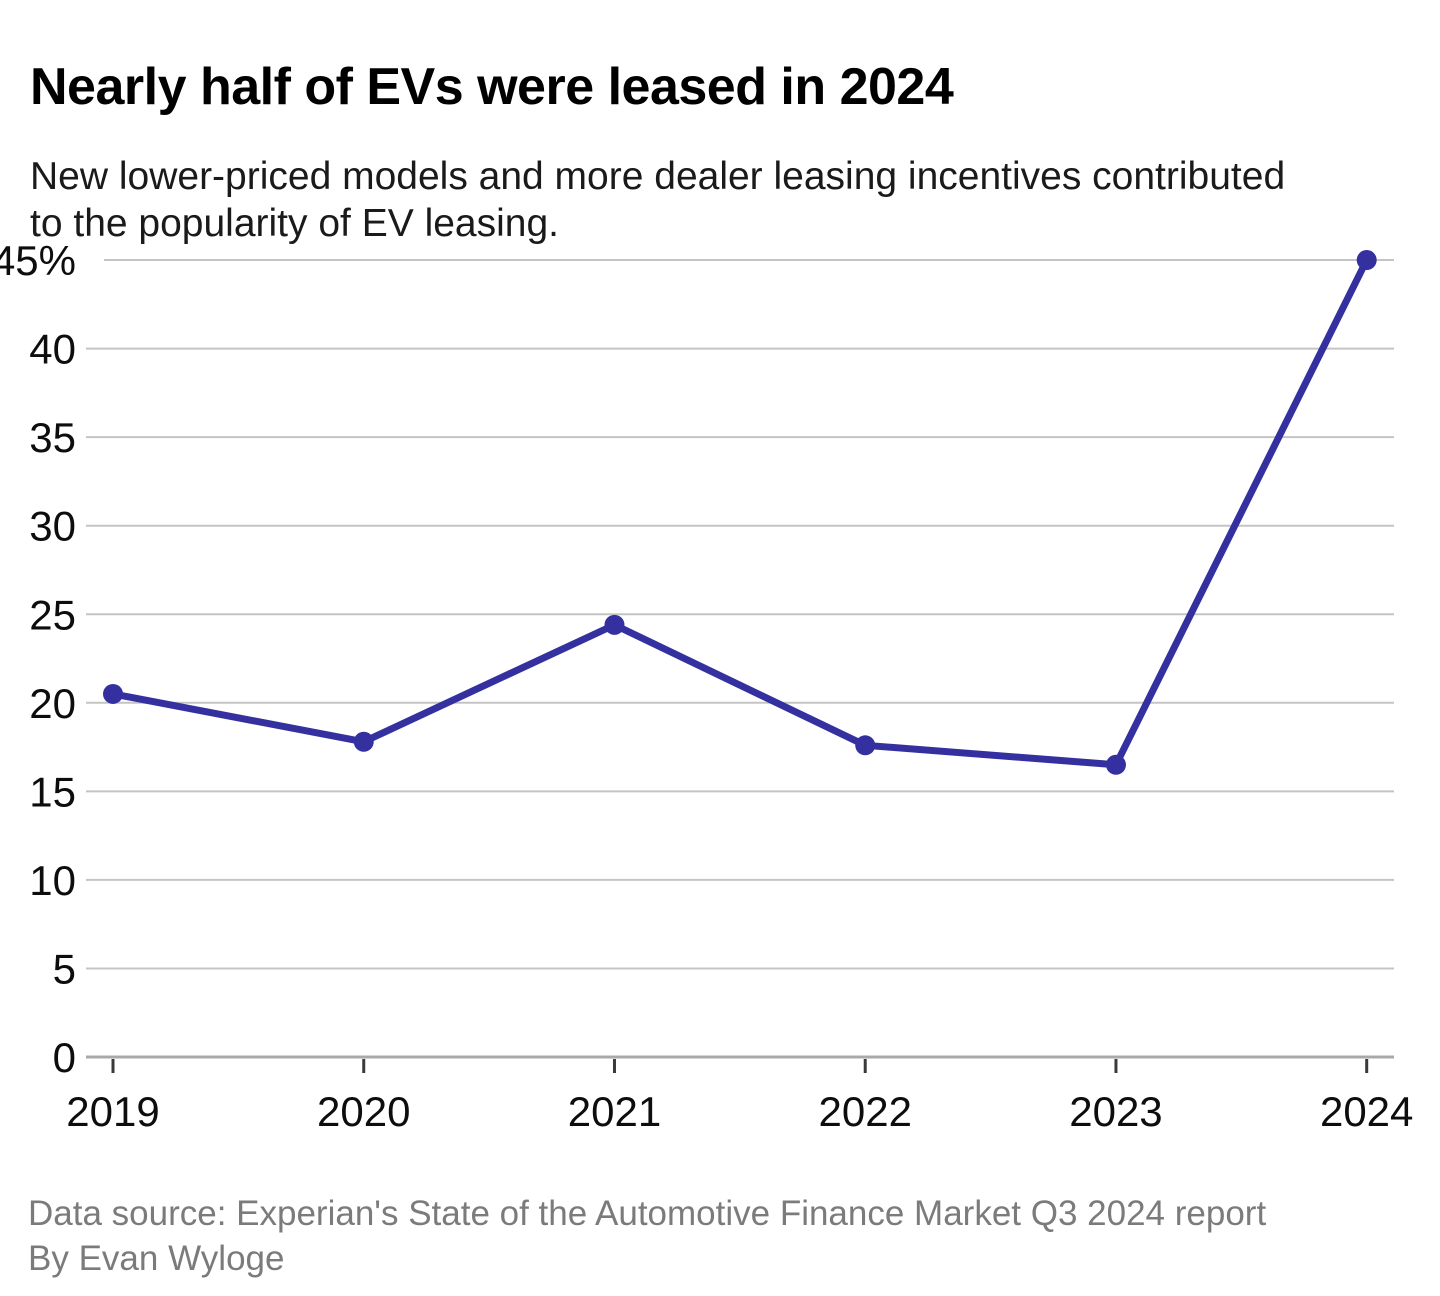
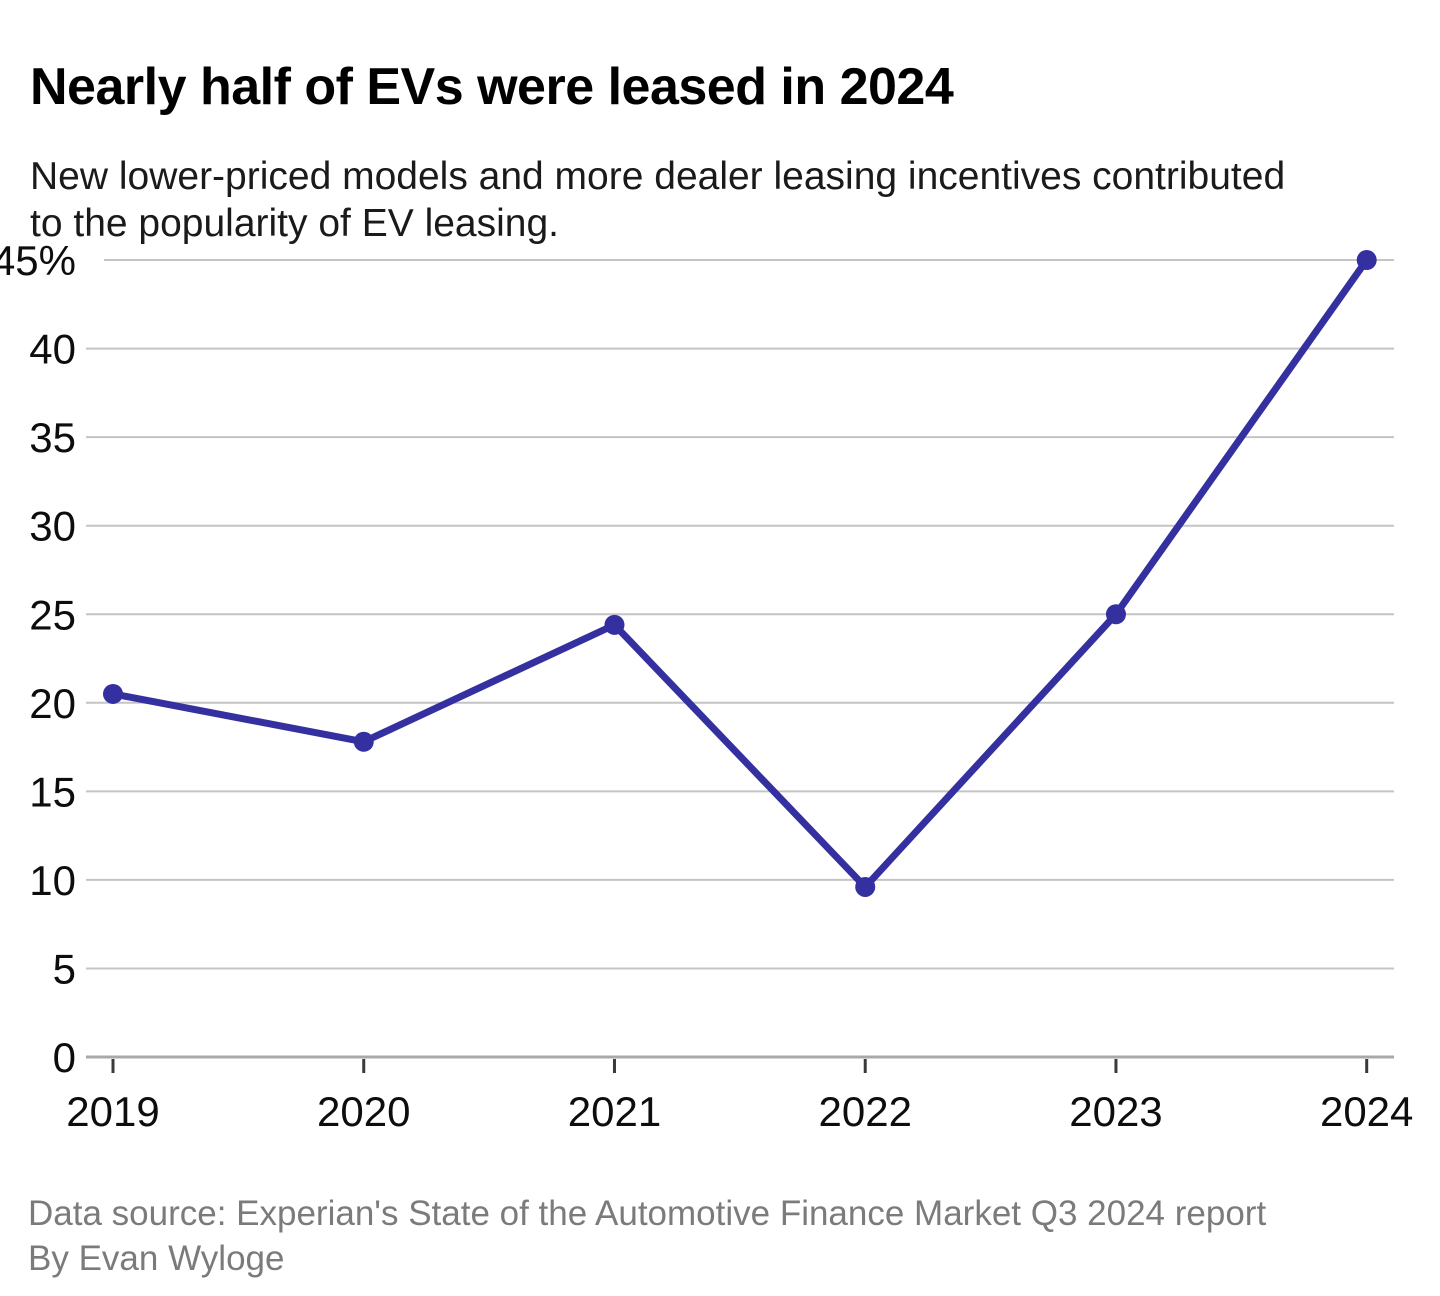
2022: 17.6% -> 9.6%
2023: 16.5% -> 25.0%
